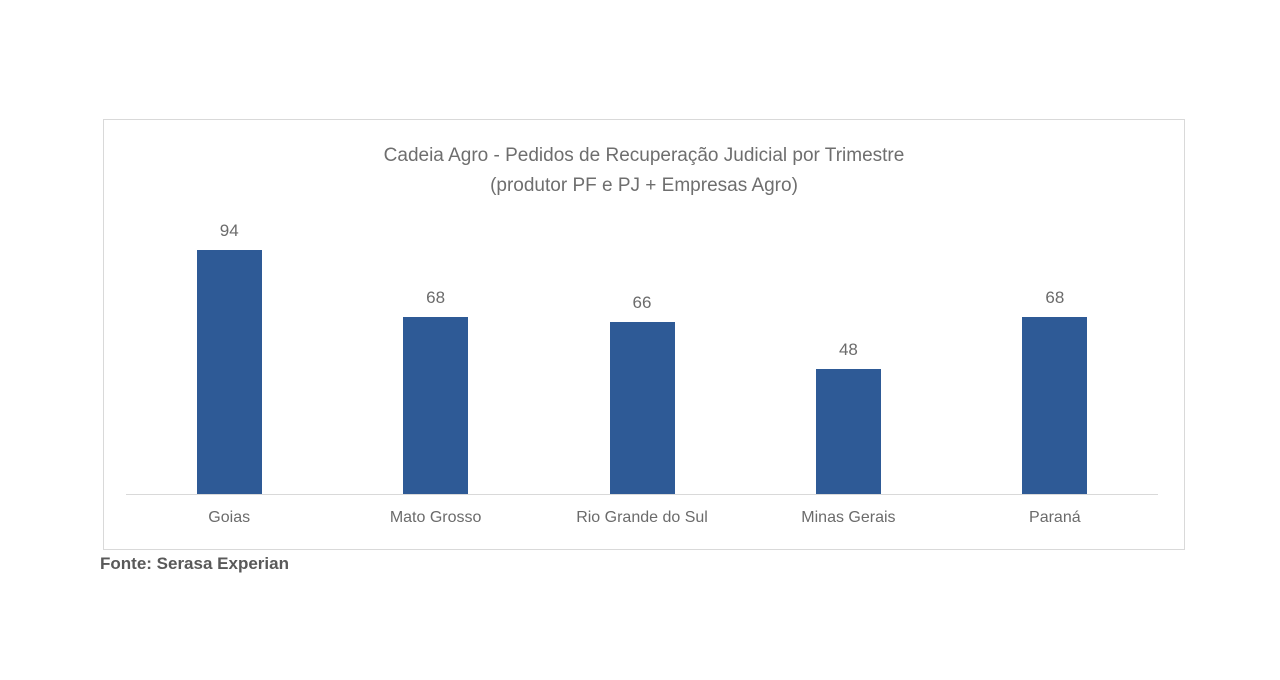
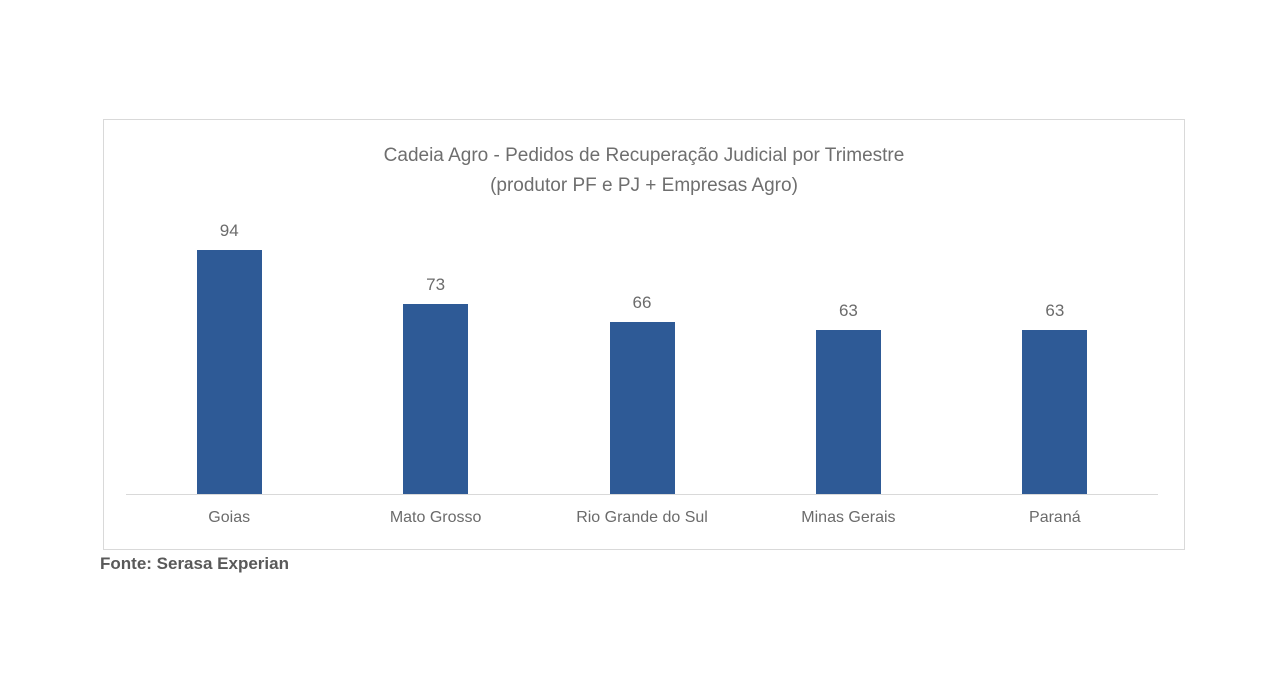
Mato Grosso: 68 -> 73
Minas Gerais: 48 -> 63
Paraná: 68 -> 63
